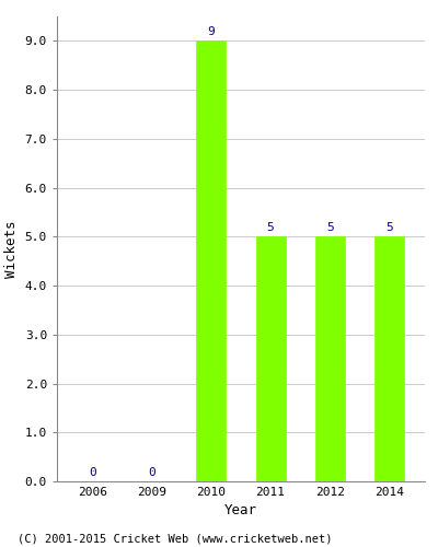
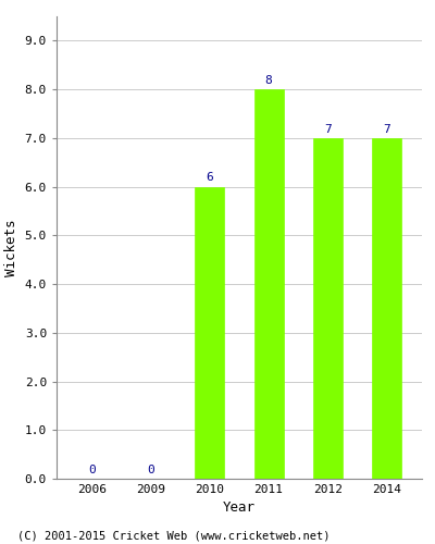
2010: 9 -> 6
2011: 5 -> 8
2012: 5 -> 7
2014: 5 -> 7
